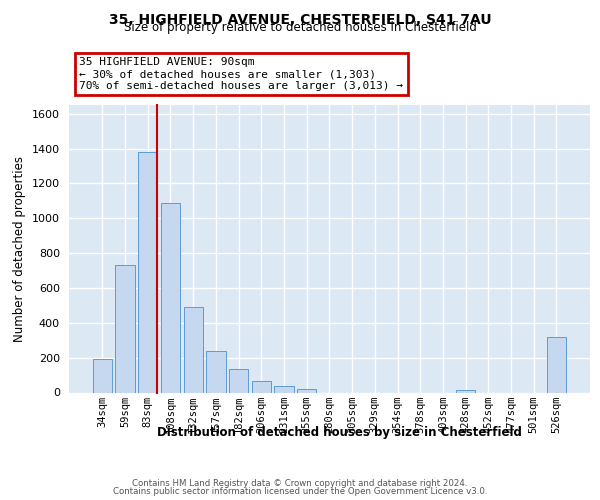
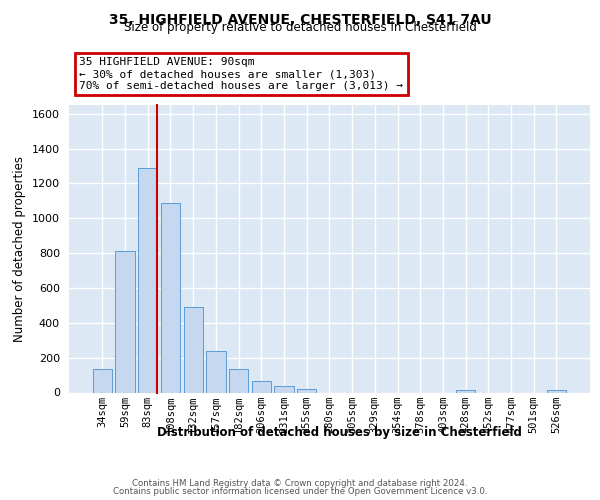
34sqm: 190 -> 140
59sqm: 730 -> 810
83sqm: 1380 -> 1290
526sqm: 320 -> 10
